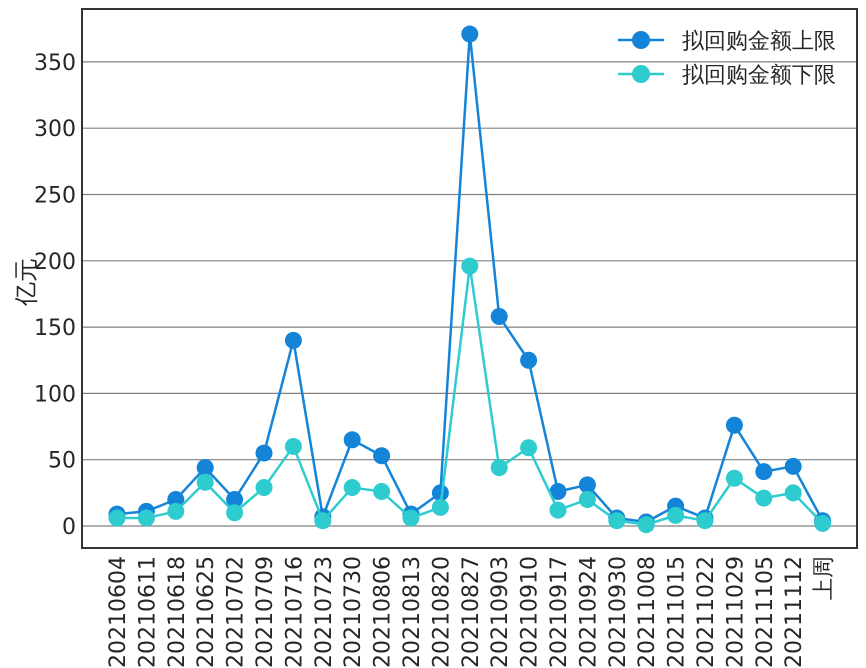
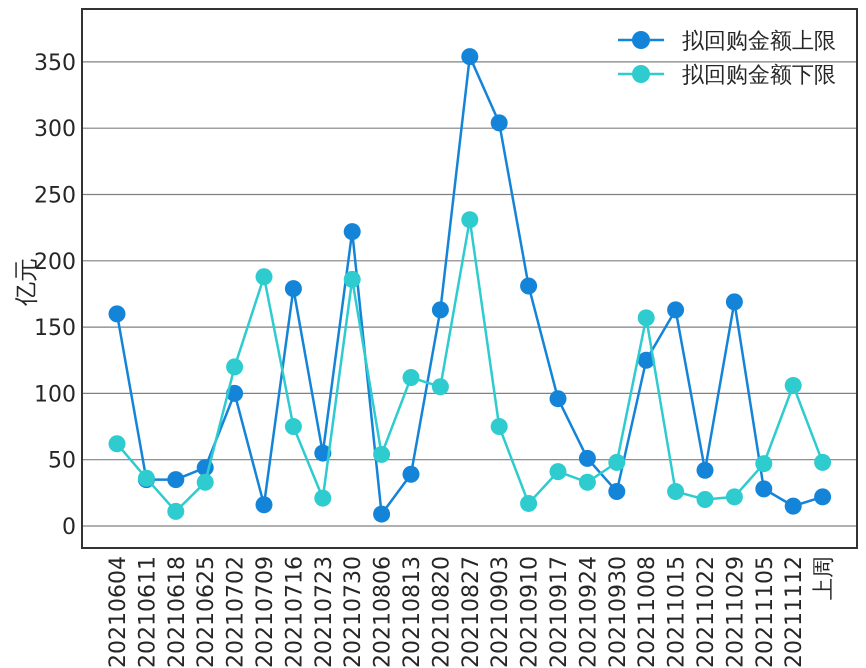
拟回购金额上限/20210604: 9 -> 160
拟回购金额下限/20210604: 6 -> 62
拟回购金额上限/20210611: 11 -> 35
拟回购金额下限/20210611: 6 -> 36
拟回购金额上限/20210618: 20 -> 35
拟回购金额上限/20210702: 20 -> 100
拟回购金额下限/20210702: 10 -> 120
拟回购金额上限/20210709: 55 -> 16
拟回购金额下限/20210709: 29 -> 188
拟回购金额上限/20210716: 140 -> 179
拟回购金额下限/20210716: 60 -> 75
拟回购金额上限/20210723: 7 -> 55
拟回购金额下限/20210723: 4 -> 21
拟回购金额上限/20210730: 65 -> 222
拟回购金额下限/20210730: 29 -> 186
拟回购金额上限/20210806: 53 -> 9
拟回购金额下限/20210806: 26 -> 54
拟回购金额上限/20210813: 9 -> 39
拟回购金额下限/20210813: 6 -> 112
拟回购金额上限/20210820: 25 -> 163
拟回购金额下限/20210820: 14 -> 105
拟回购金额上限/20210827: 371 -> 354
拟回购金额下限/20210827: 196 -> 231
拟回购金额上限/20210903: 158 -> 304
拟回购金额下限/20210903: 44 -> 75
拟回购金额上限/20210910: 125 -> 181
拟回购金额下限/20210910: 59 -> 17
拟回购金额上限/20210917: 26 -> 96
拟回购金额下限/20210917: 12 -> 41
拟回购金额上限/20210924: 31 -> 51
拟回购金额下限/20210924: 20 -> 33
拟回购金额上限/20210930: 6 -> 26
拟回购金额下限/20210930: 4 -> 48
拟回购金额上限/20211008: 3 -> 125
拟回购金额下限/20211008: 1 -> 157
拟回购金额上限/20211015: 15 -> 163
拟回购金额下限/20211015: 8 -> 26
拟回购金额上限/20211022: 6 -> 42
拟回购金额下限/20211022: 4 -> 20
拟回购金额上限/20211029: 76 -> 169
拟回购金额下限/20211029: 36 -> 22
拟回购金额上限/20211105: 41 -> 28
拟回购金额下限/20211105: 21 -> 47
拟回购金额上限/20211112: 45 -> 15
拟回购金额下限/20211112: 25 -> 106
拟回购金额上限/上周: 4 -> 22
拟回购金额下限/上周: 2 -> 48
